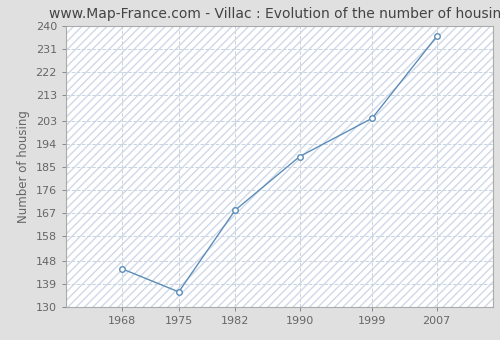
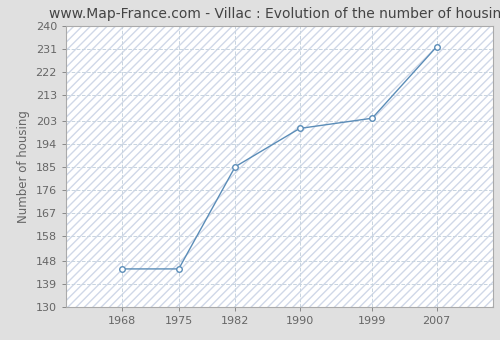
1975: 136 -> 145
1982: 168 -> 185
1990: 189 -> 200
2007: 236 -> 232
